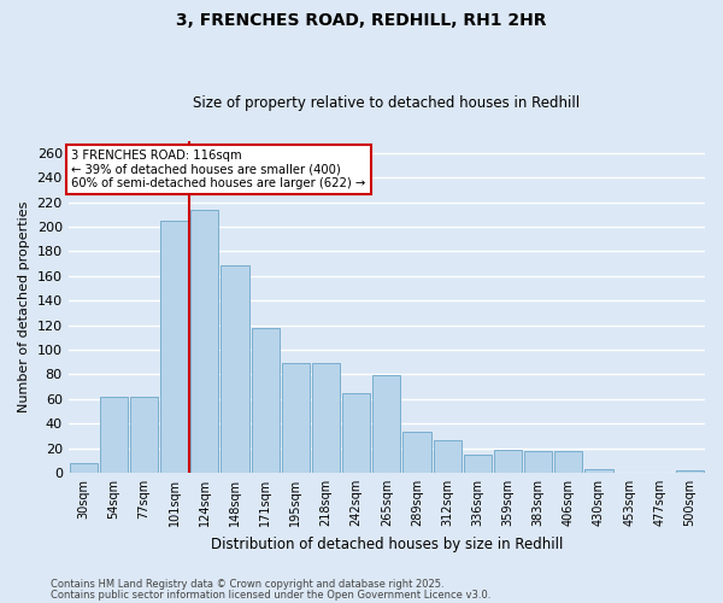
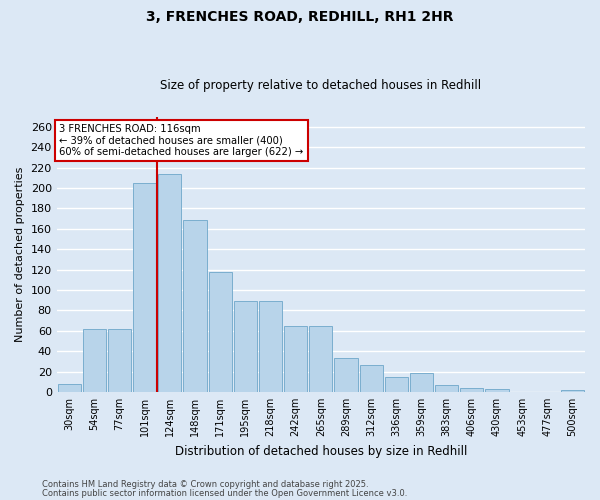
265sqm: 79 -> 65
383sqm: 18 -> 7
406sqm: 18 -> 4
